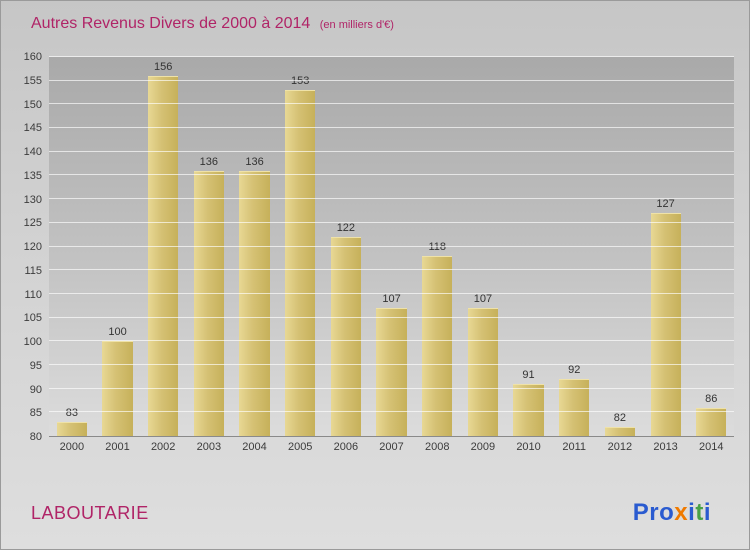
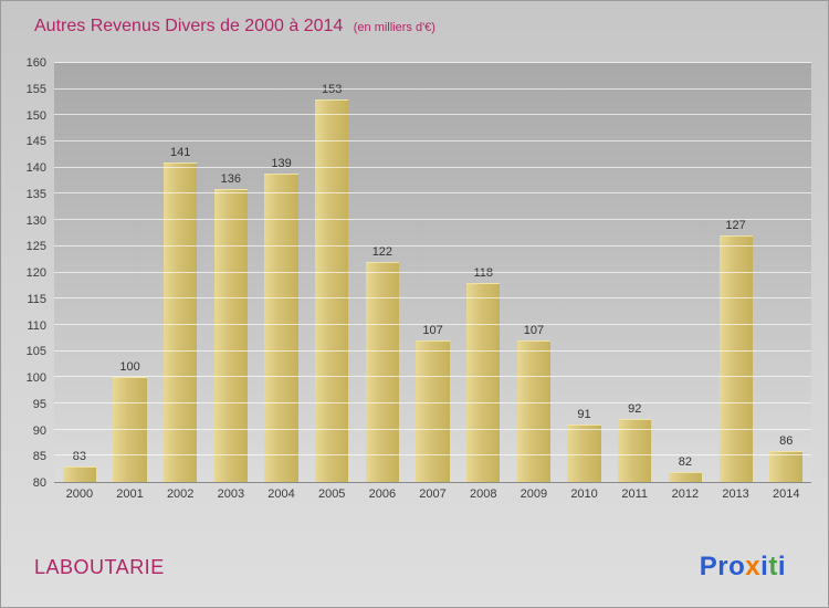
2002: 156 -> 141
2004: 136 -> 139
